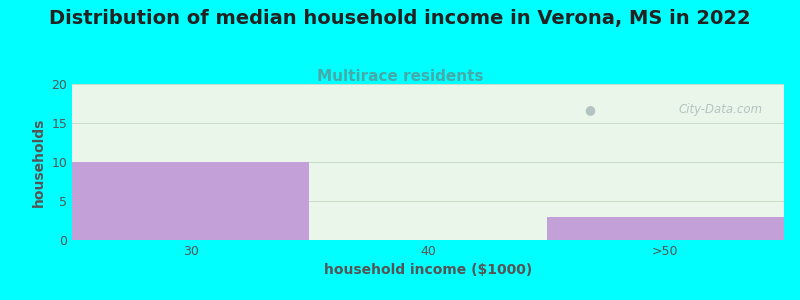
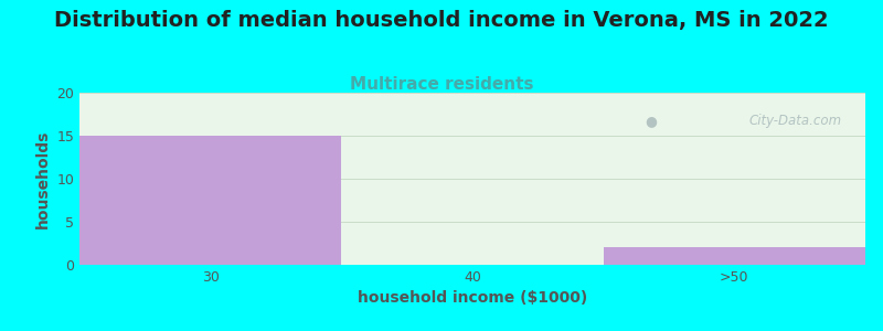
30: 10 -> 15
>50: 3 -> 2
